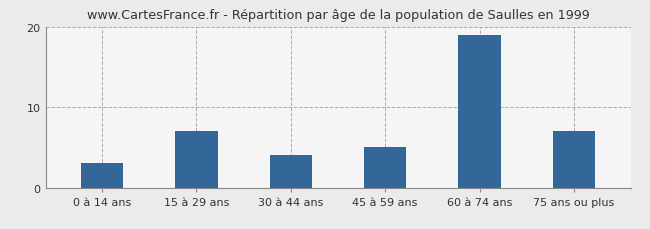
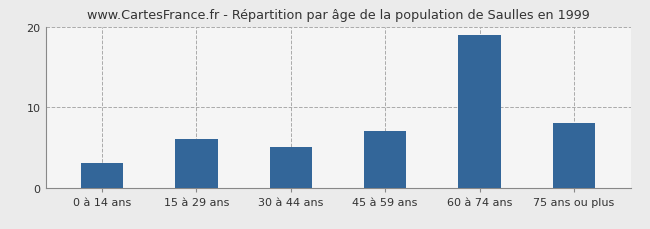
15 à 29 ans: 7 -> 6
30 à 44 ans: 4 -> 5
45 à 59 ans: 5 -> 7
75 ans ou plus: 7 -> 8
